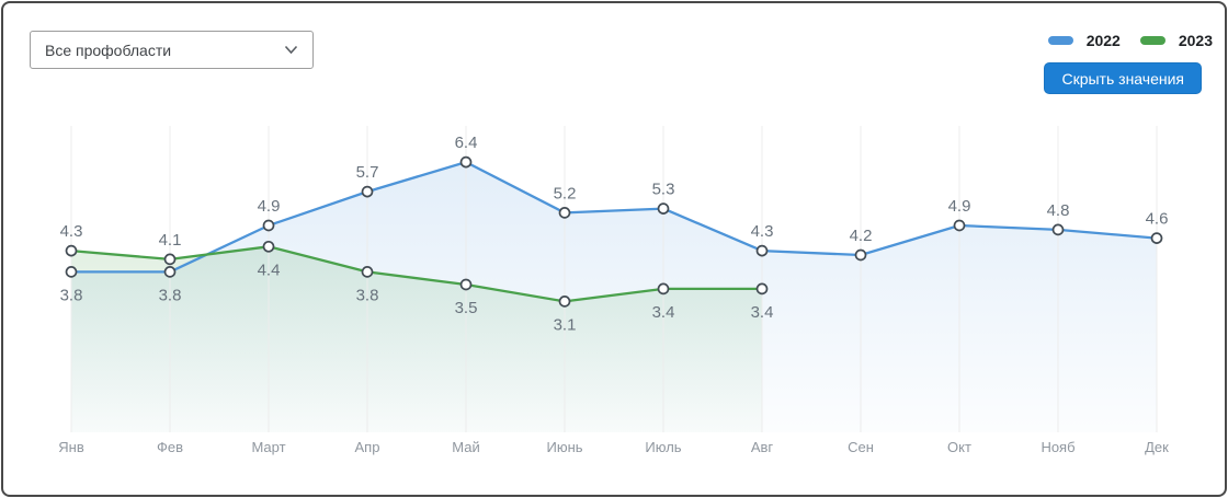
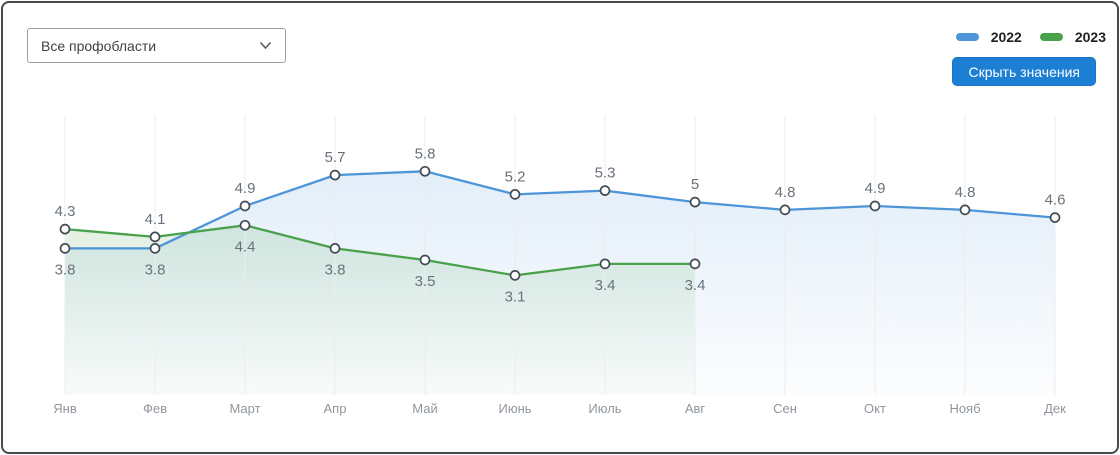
2022/Май: 6.4 -> 5.8
2022/Авг: 4.3 -> 5
2022/Сен: 4.2 -> 4.8
